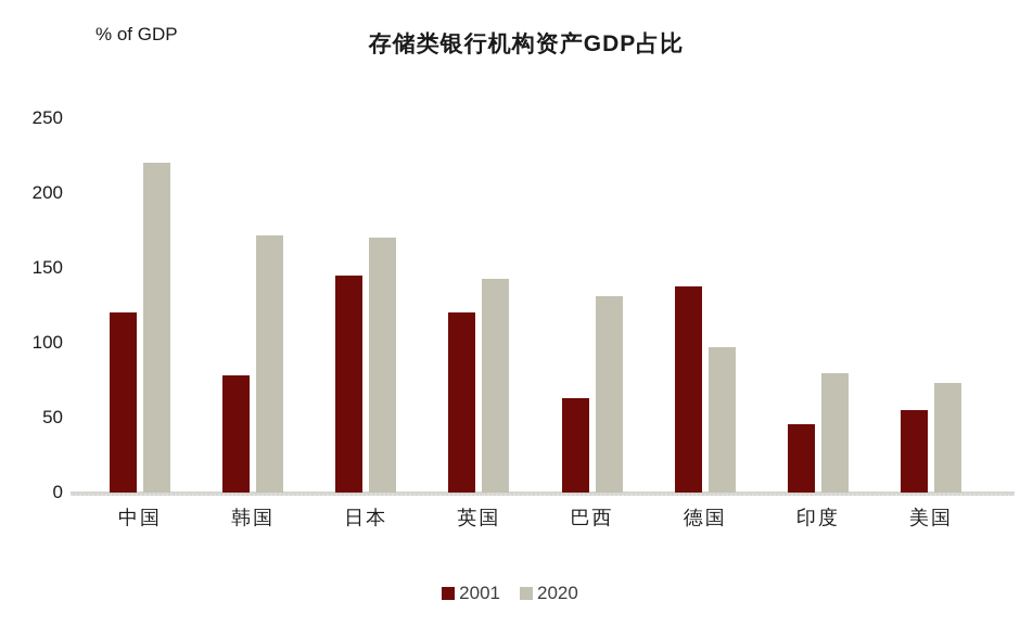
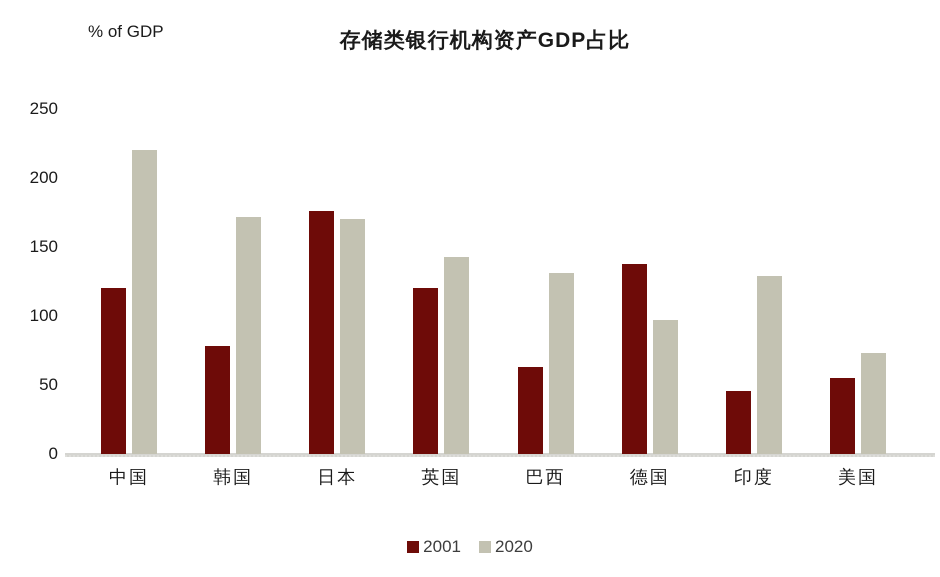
2001/日本: 145 -> 176
2020/印度: 80 -> 129
